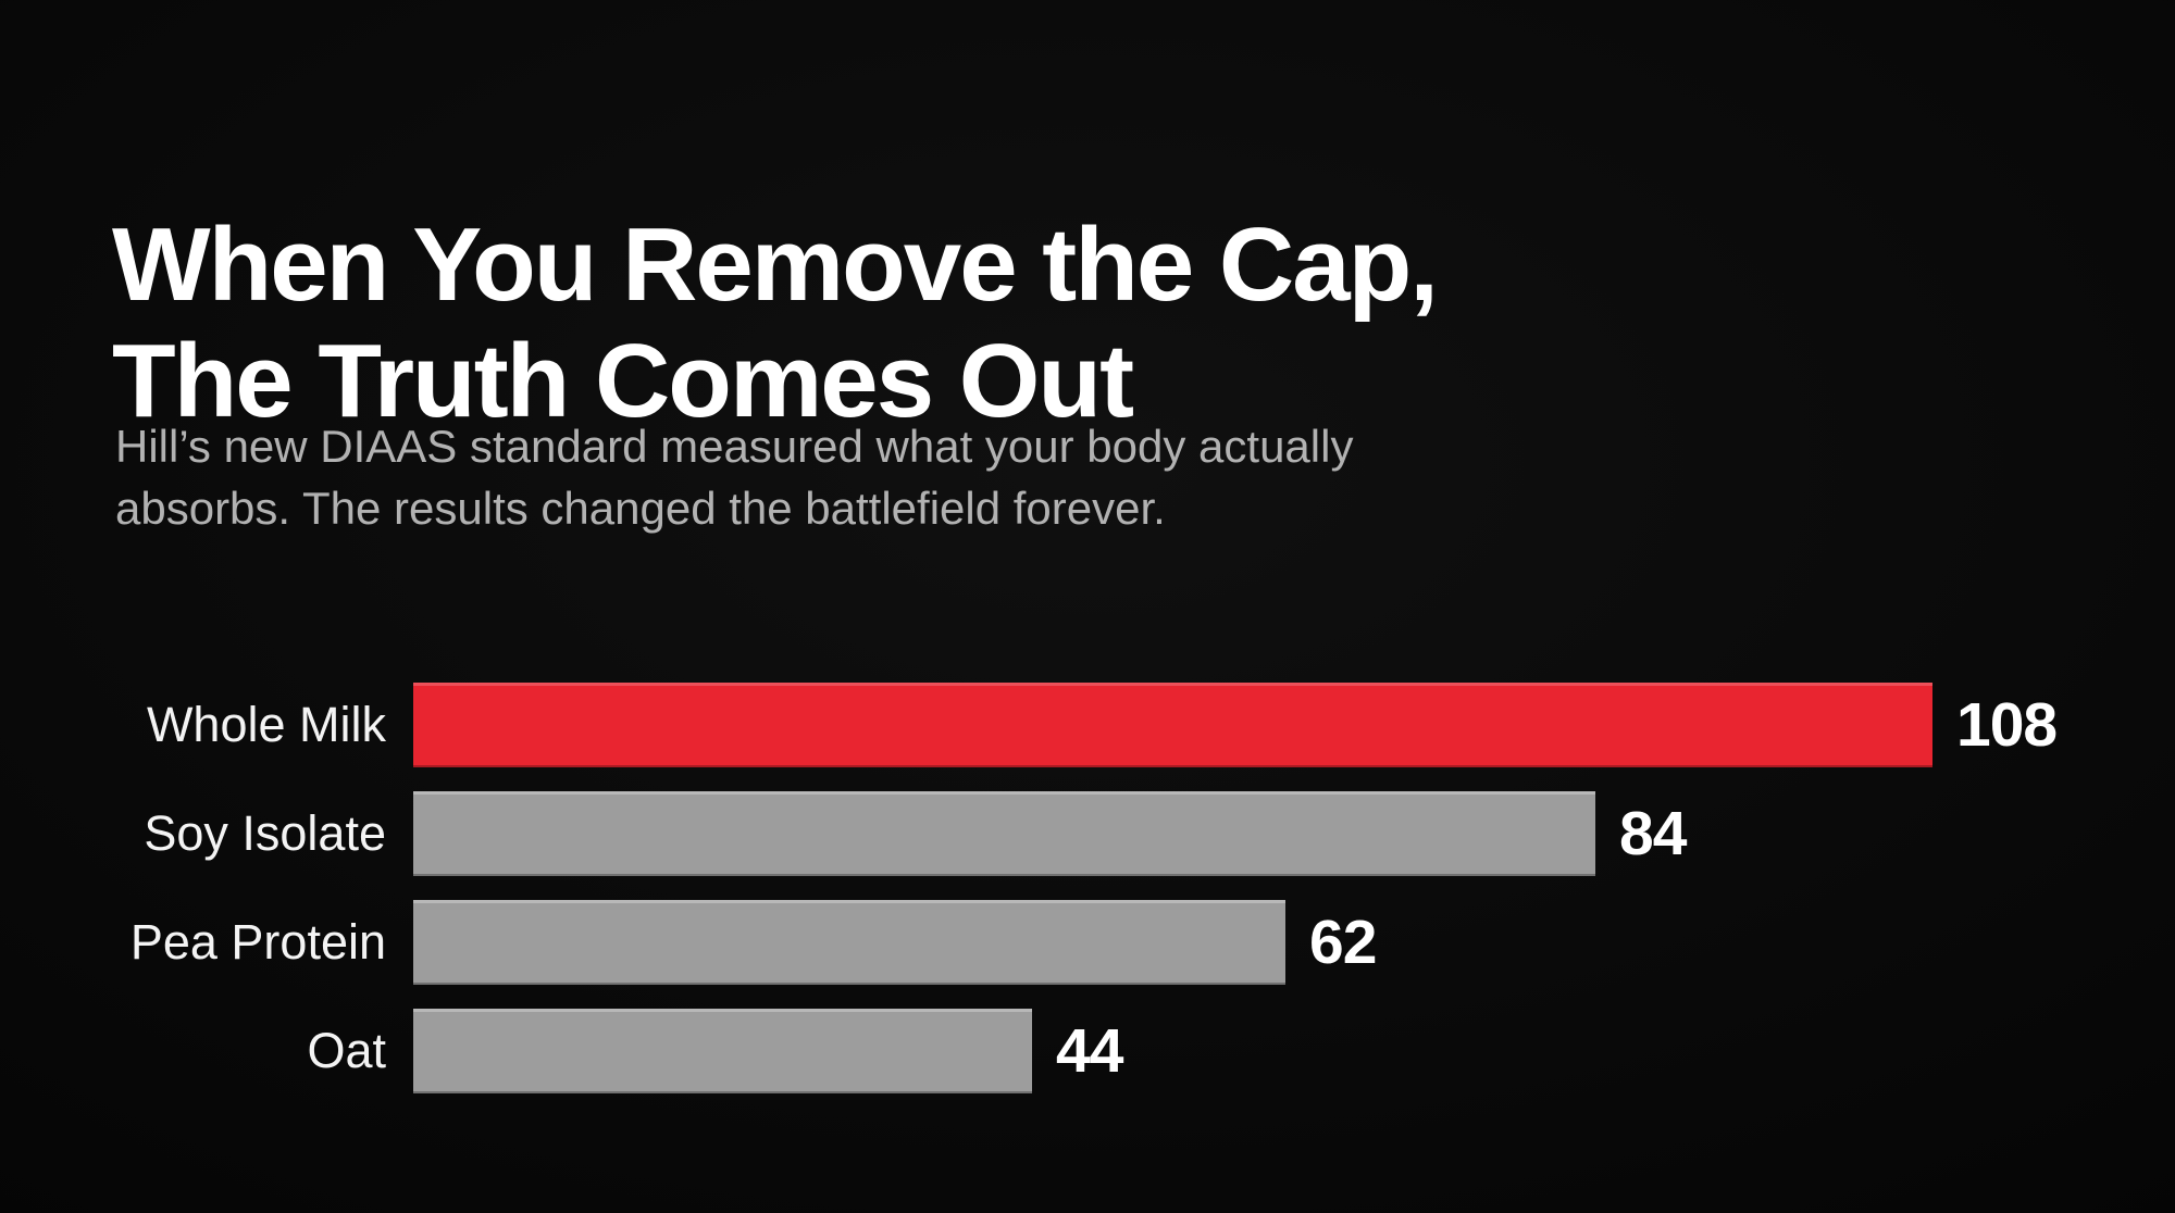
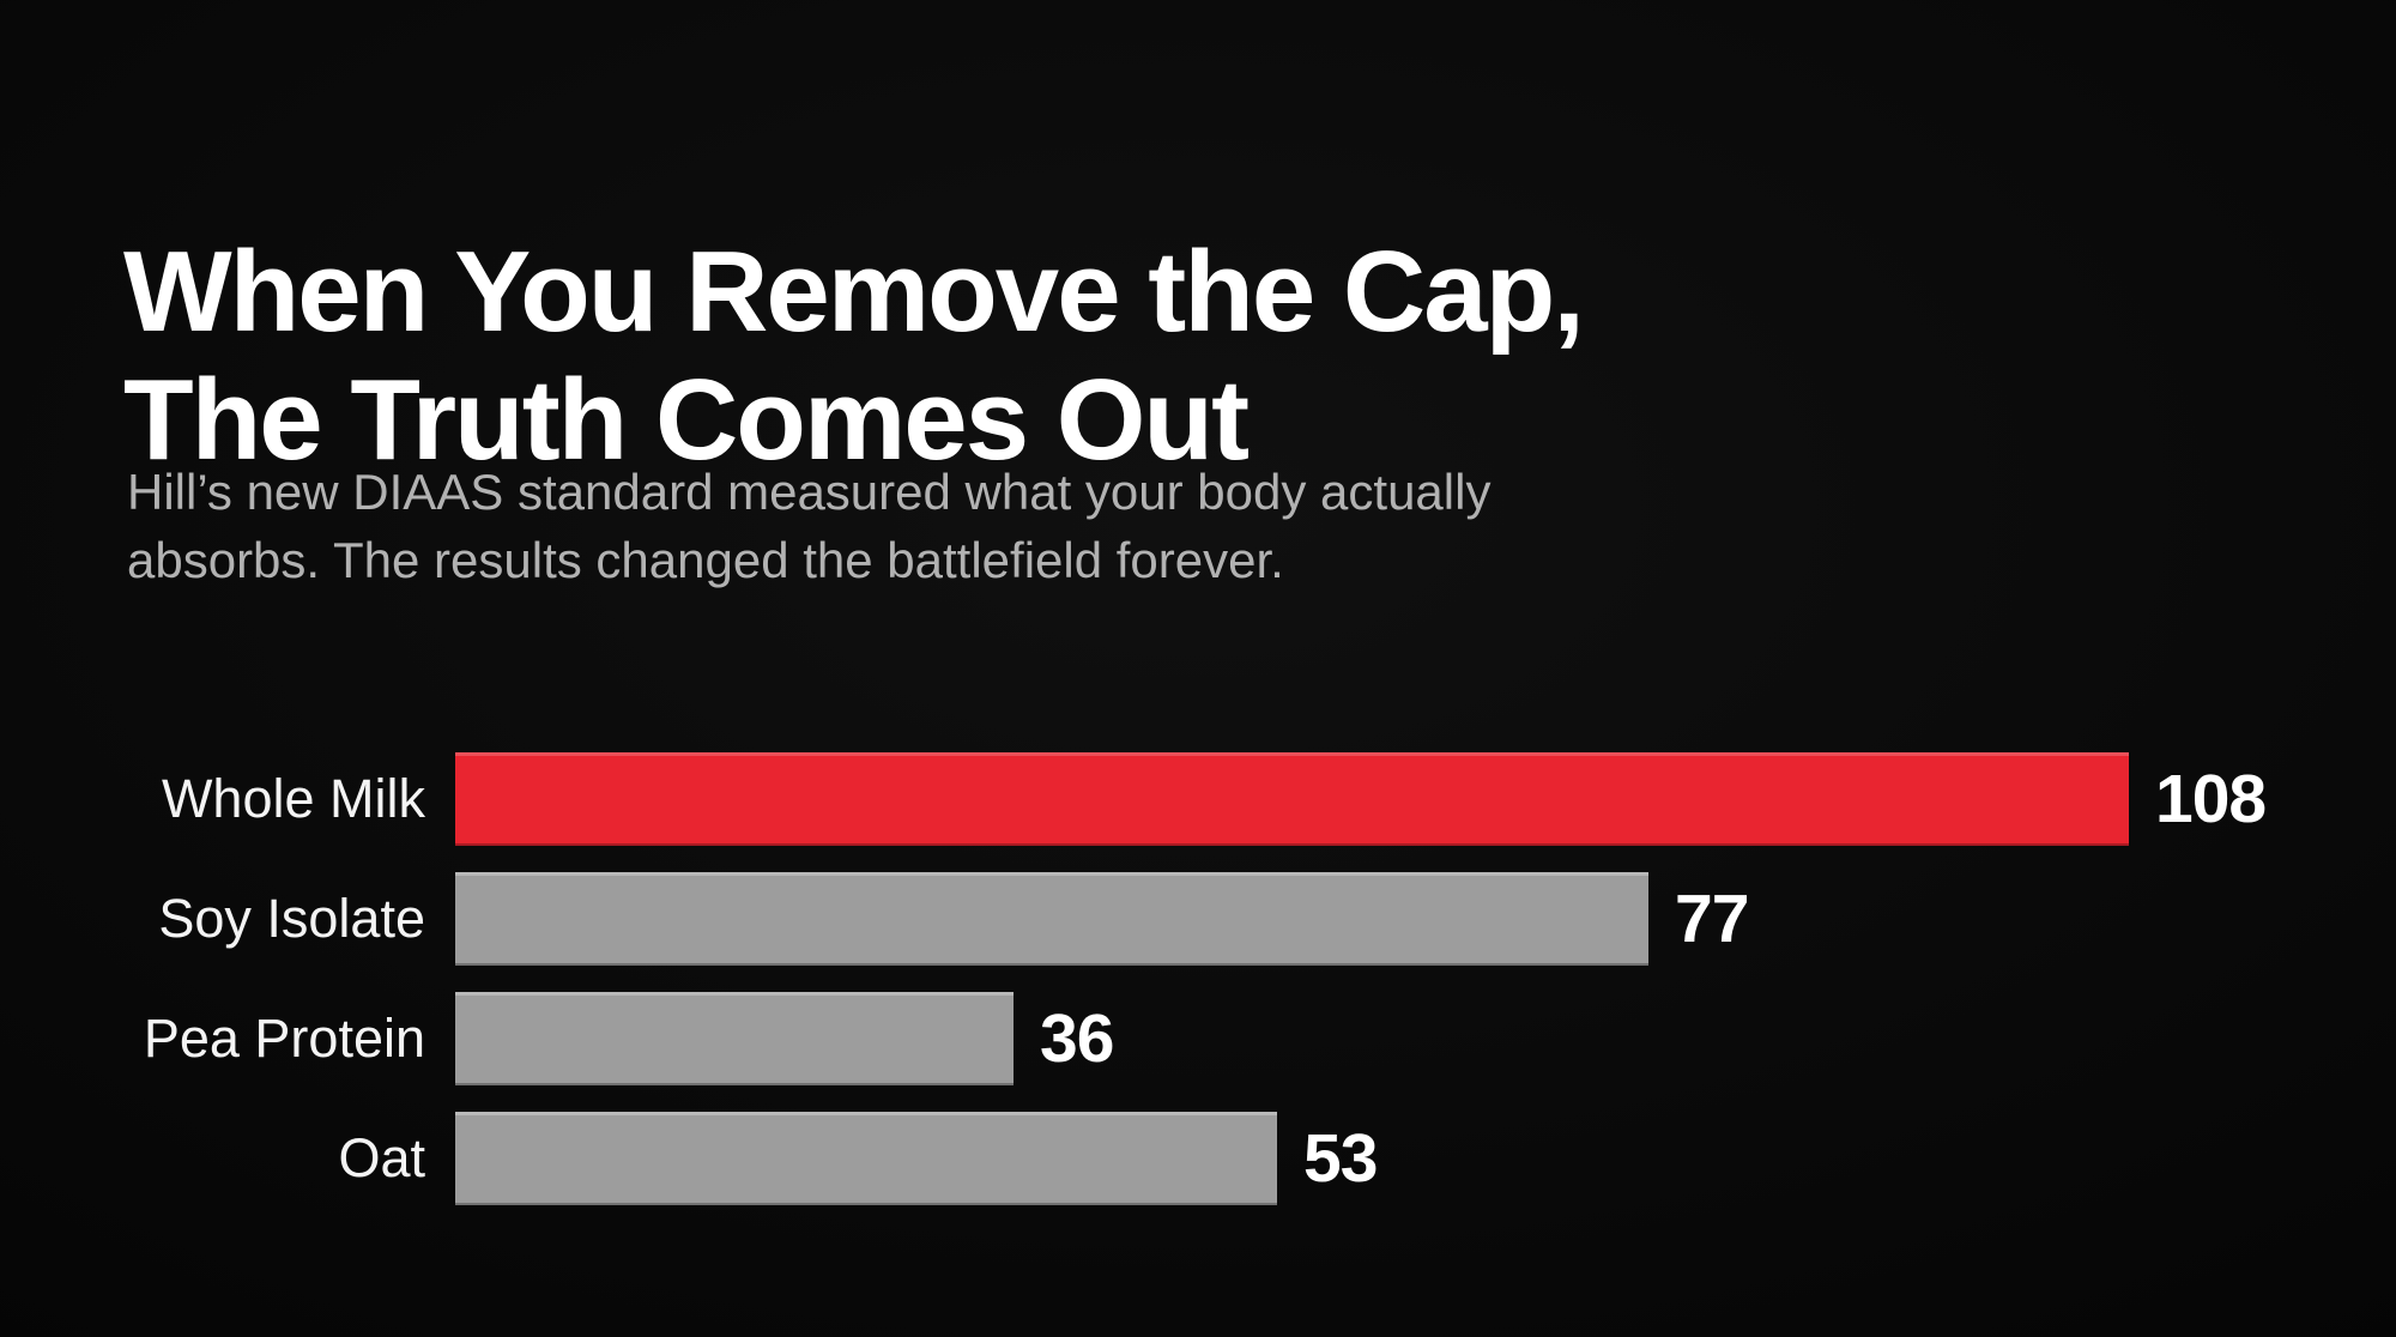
Soy Isolate: 84 -> 77
Pea Protein: 62 -> 36
Oat: 44 -> 53
